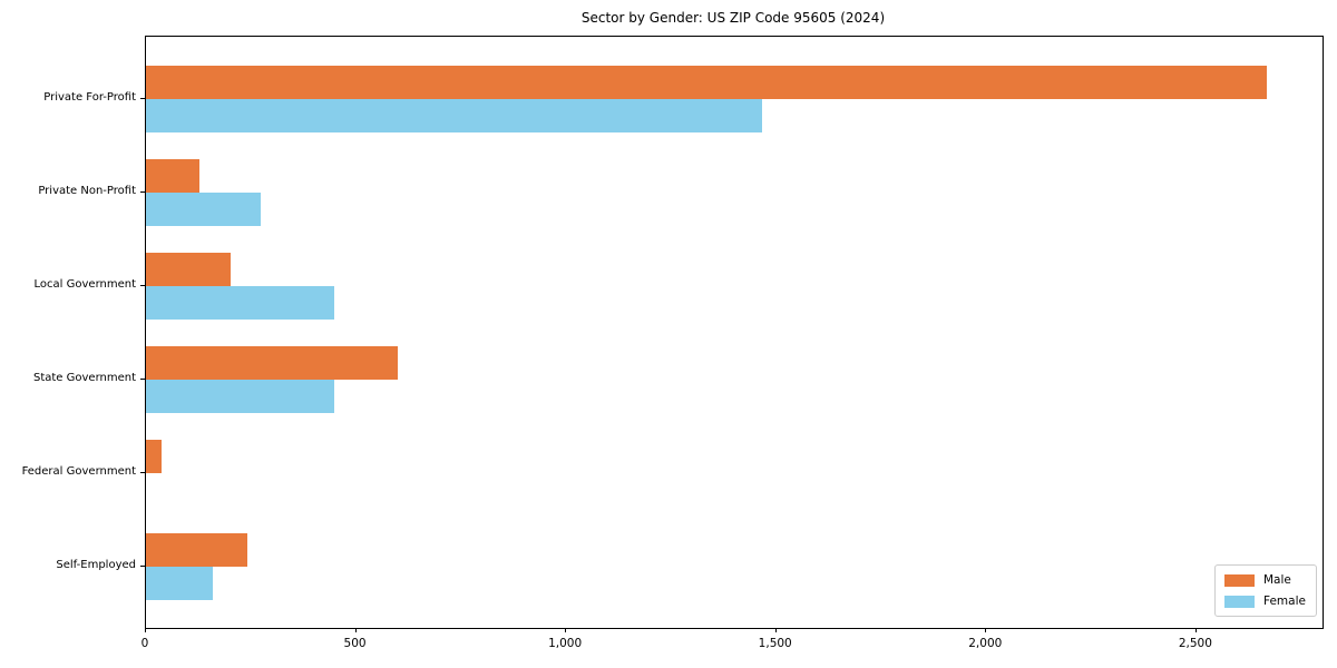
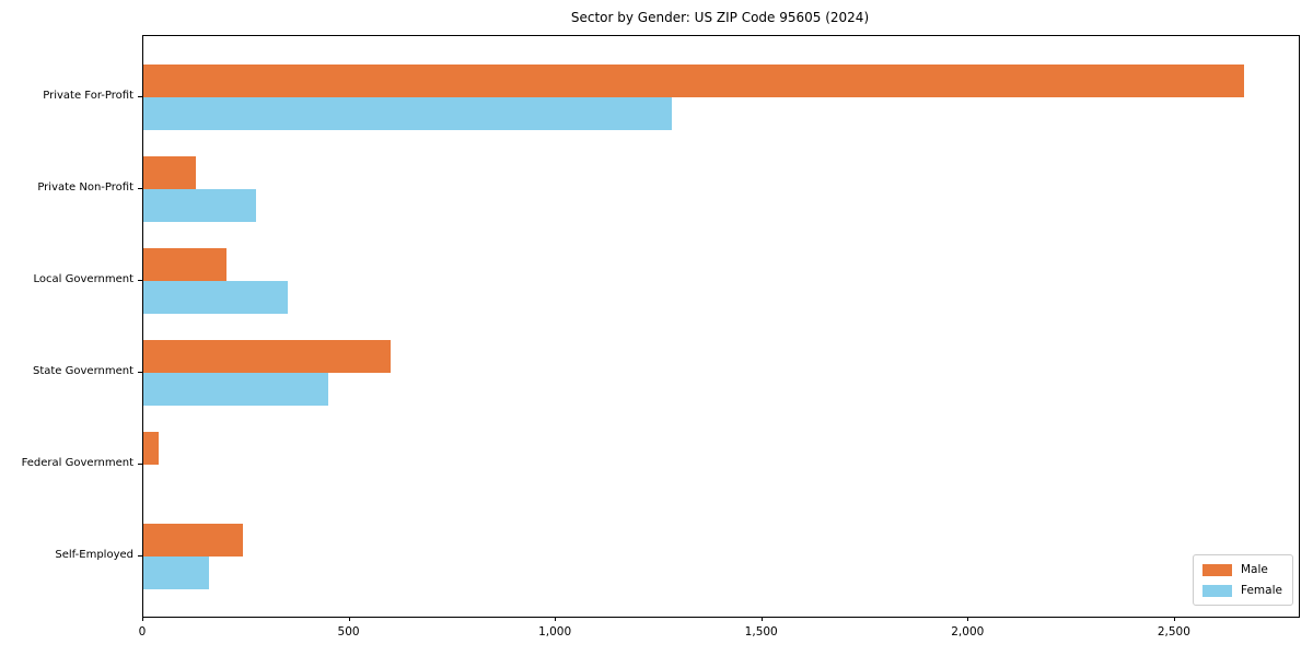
Female/Private For-Profit: 1470 -> 1280
Female/Local Government: 450 -> 350
